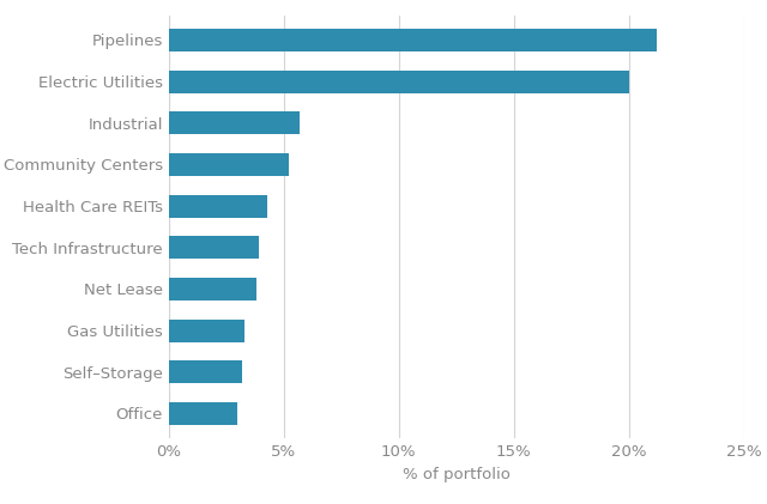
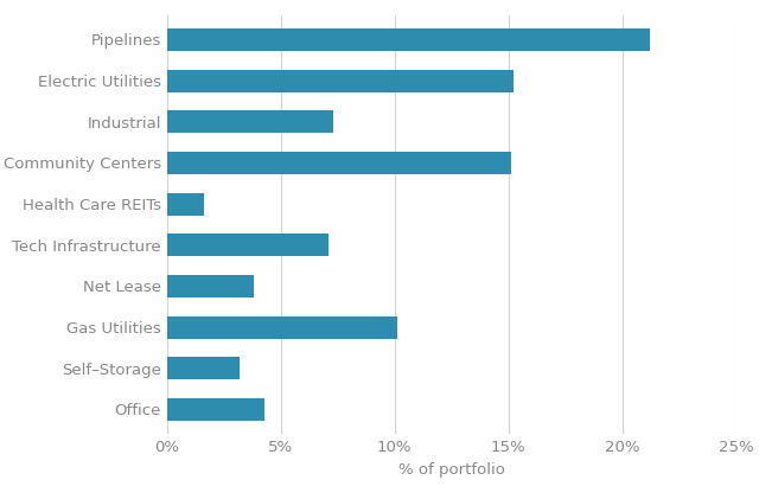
Electric Utilities: 20.0% -> 15.2%
Industrial: 5.7% -> 7.3%
Community Centers: 5.2% -> 15.1%
Health Care REITs: 4.3% -> 1.6%
Tech Infrastructure: 3.9% -> 7.1%
Gas Utilities: 3.3% -> 10.1%
Office: 3.0% -> 4.3%
